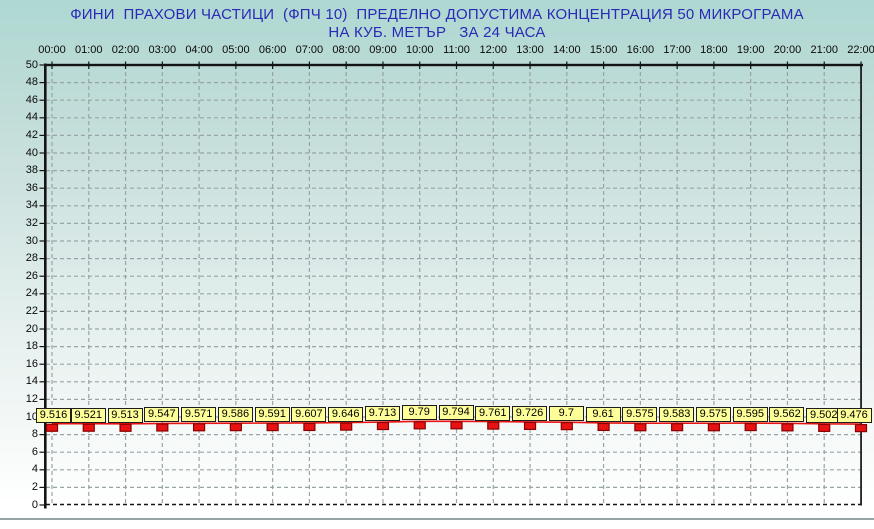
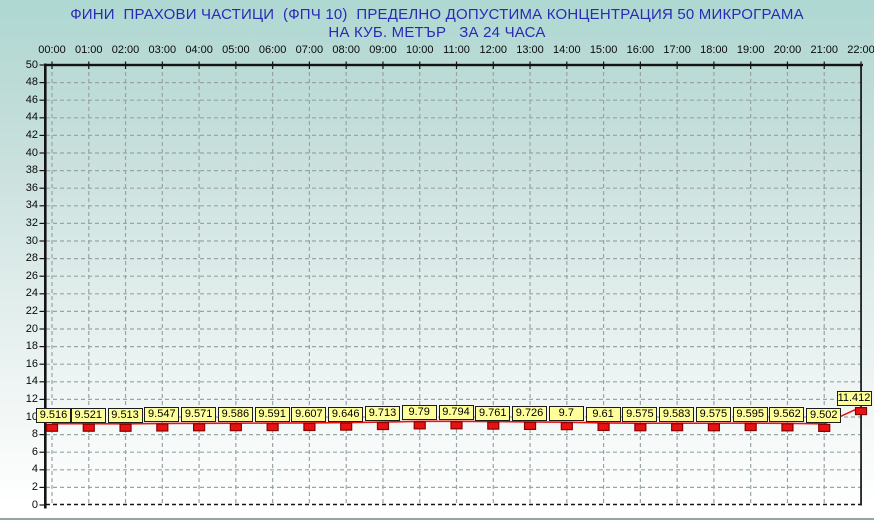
22:00: 9.476 -> 11.412
